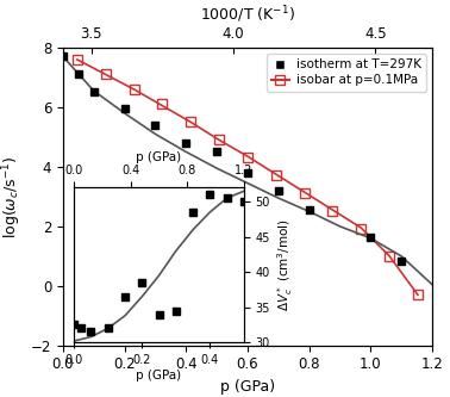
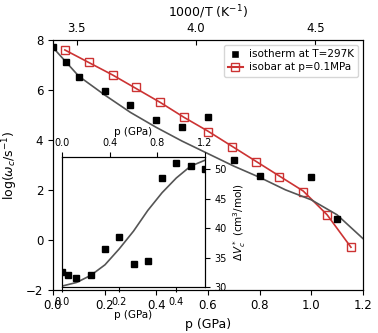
isotherm at T=297K/0.6: 3.80 -> 4.90
isotherm at T=297K/1.0: 1.65 -> 2.50
